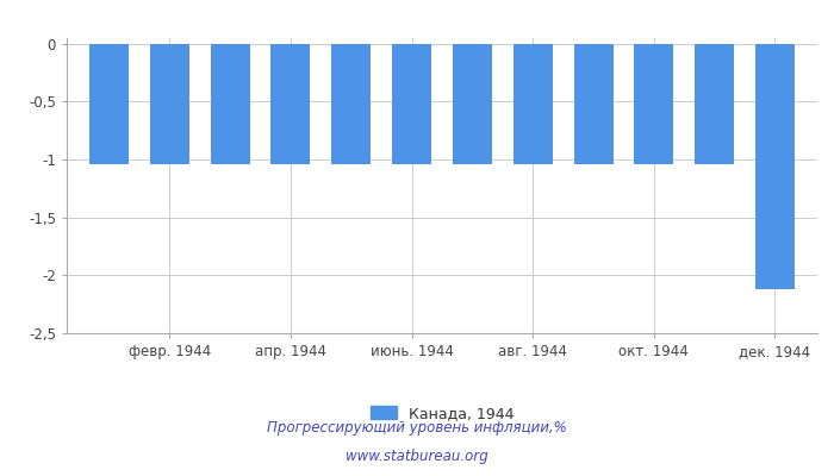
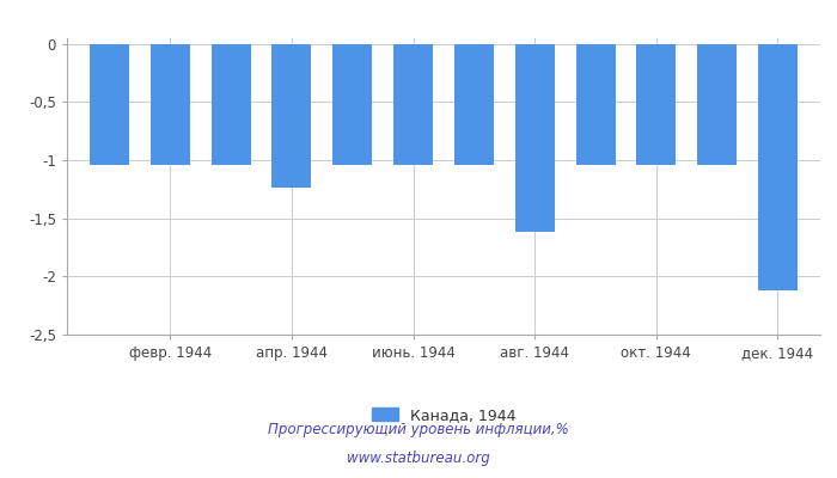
апр. 1944: -1,04 -> -1,24
авг. 1944: -1,04 -> -1,62
